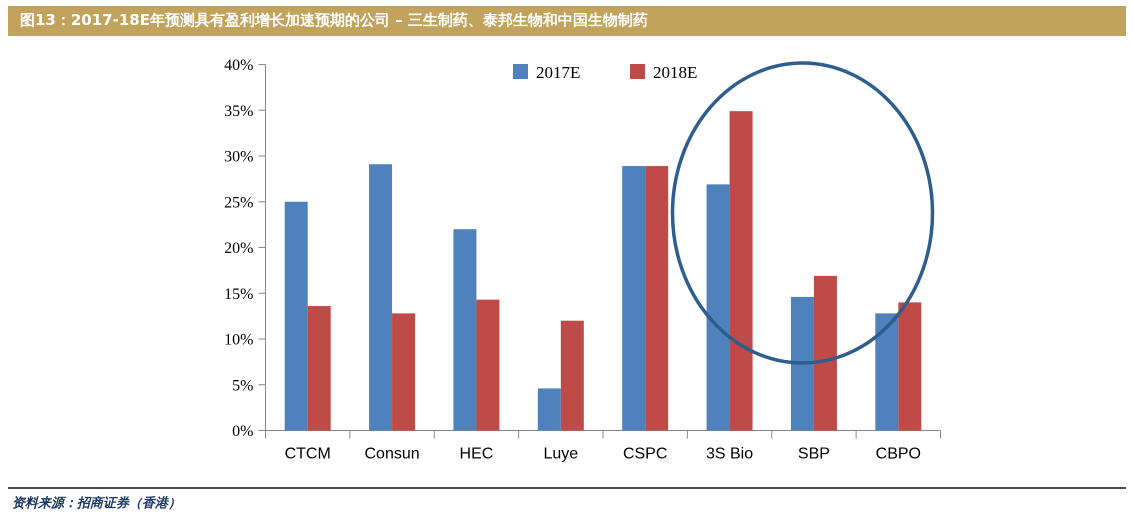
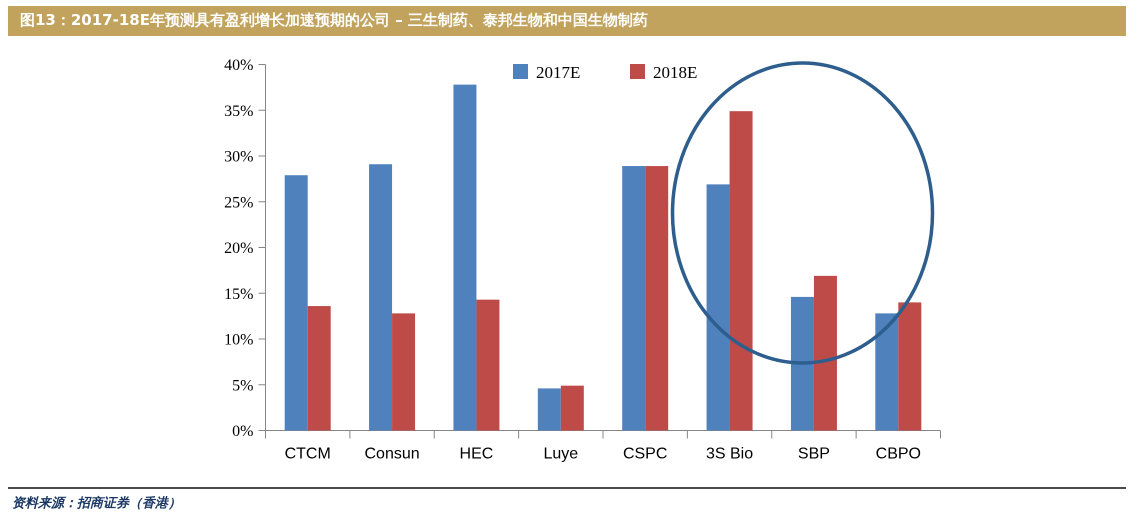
2017E/CTCM: 25% -> 28%
2017E/HEC: 22% -> 38%
2018E/Luye: 12% -> 5%
